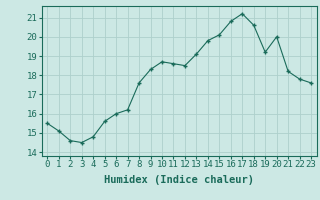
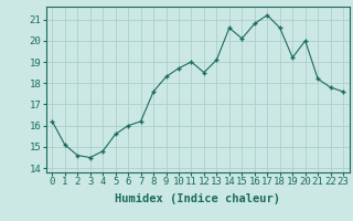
0: 15.5 -> 16.2
11: 18.6 -> 19.0
14: 19.8 -> 20.6
